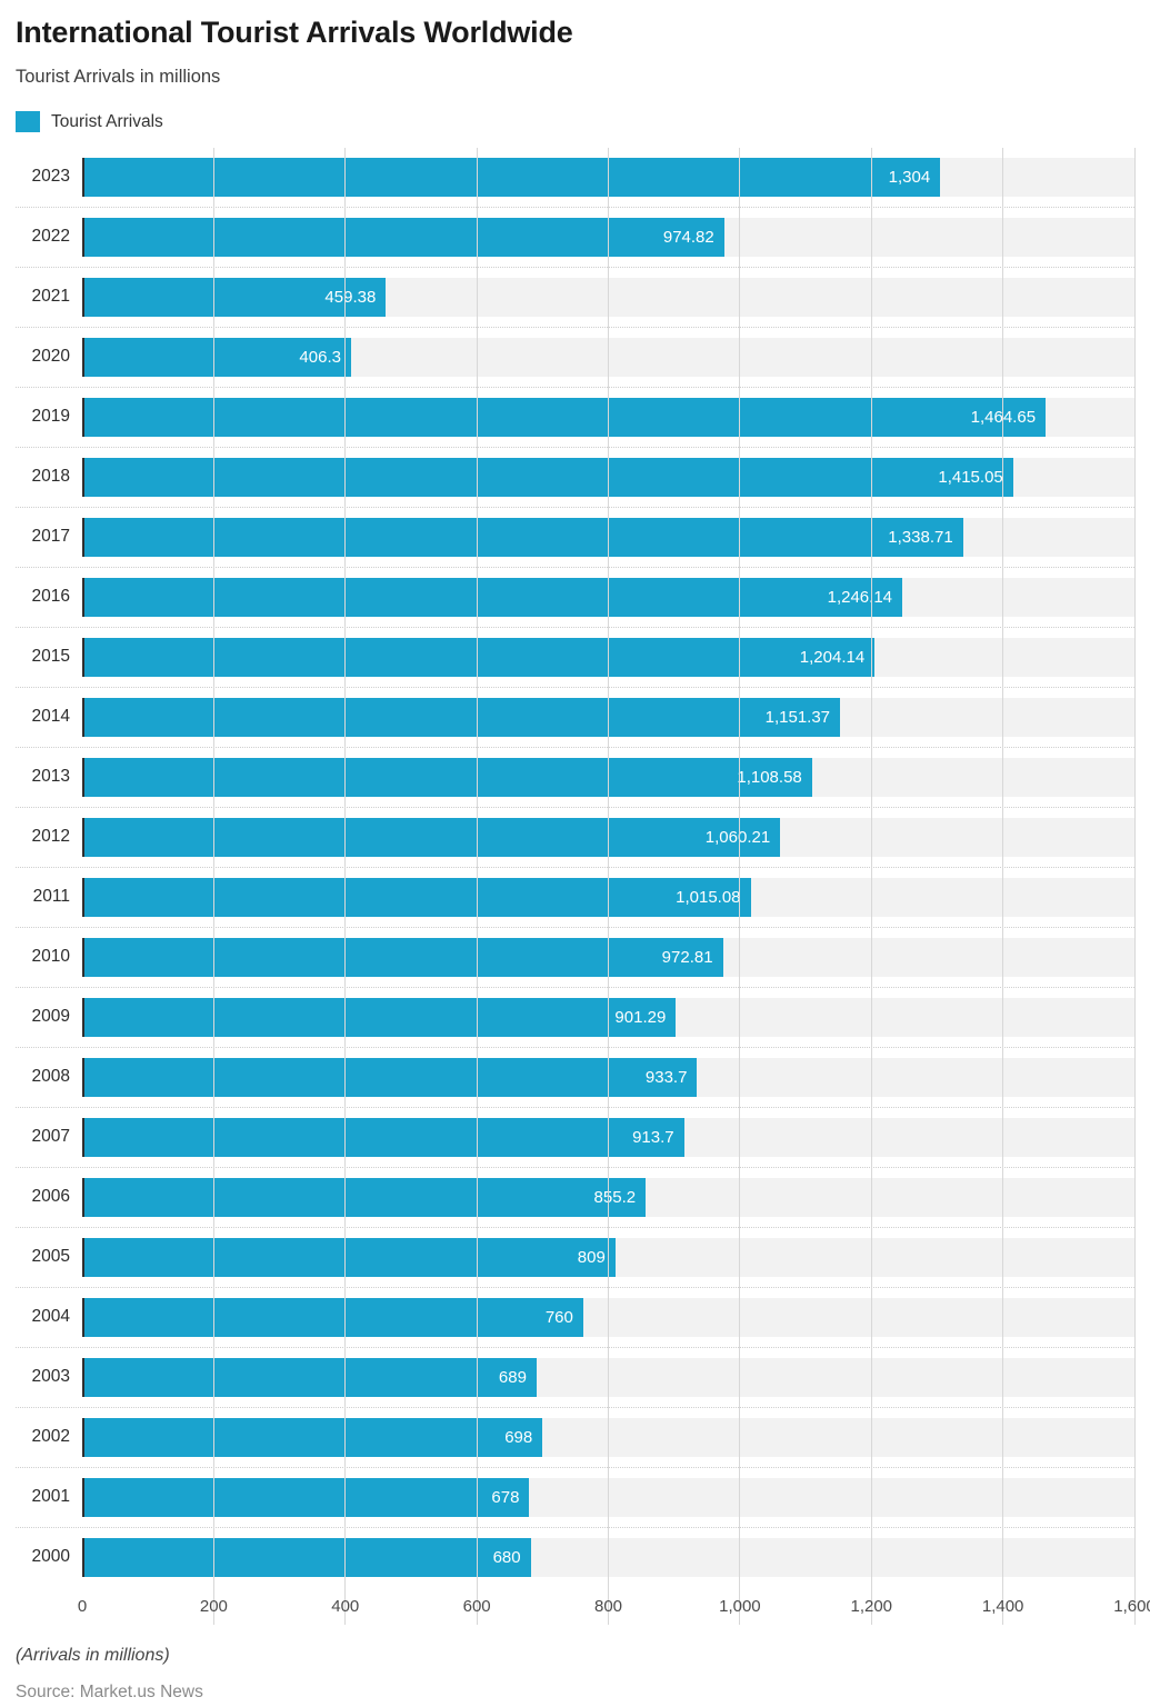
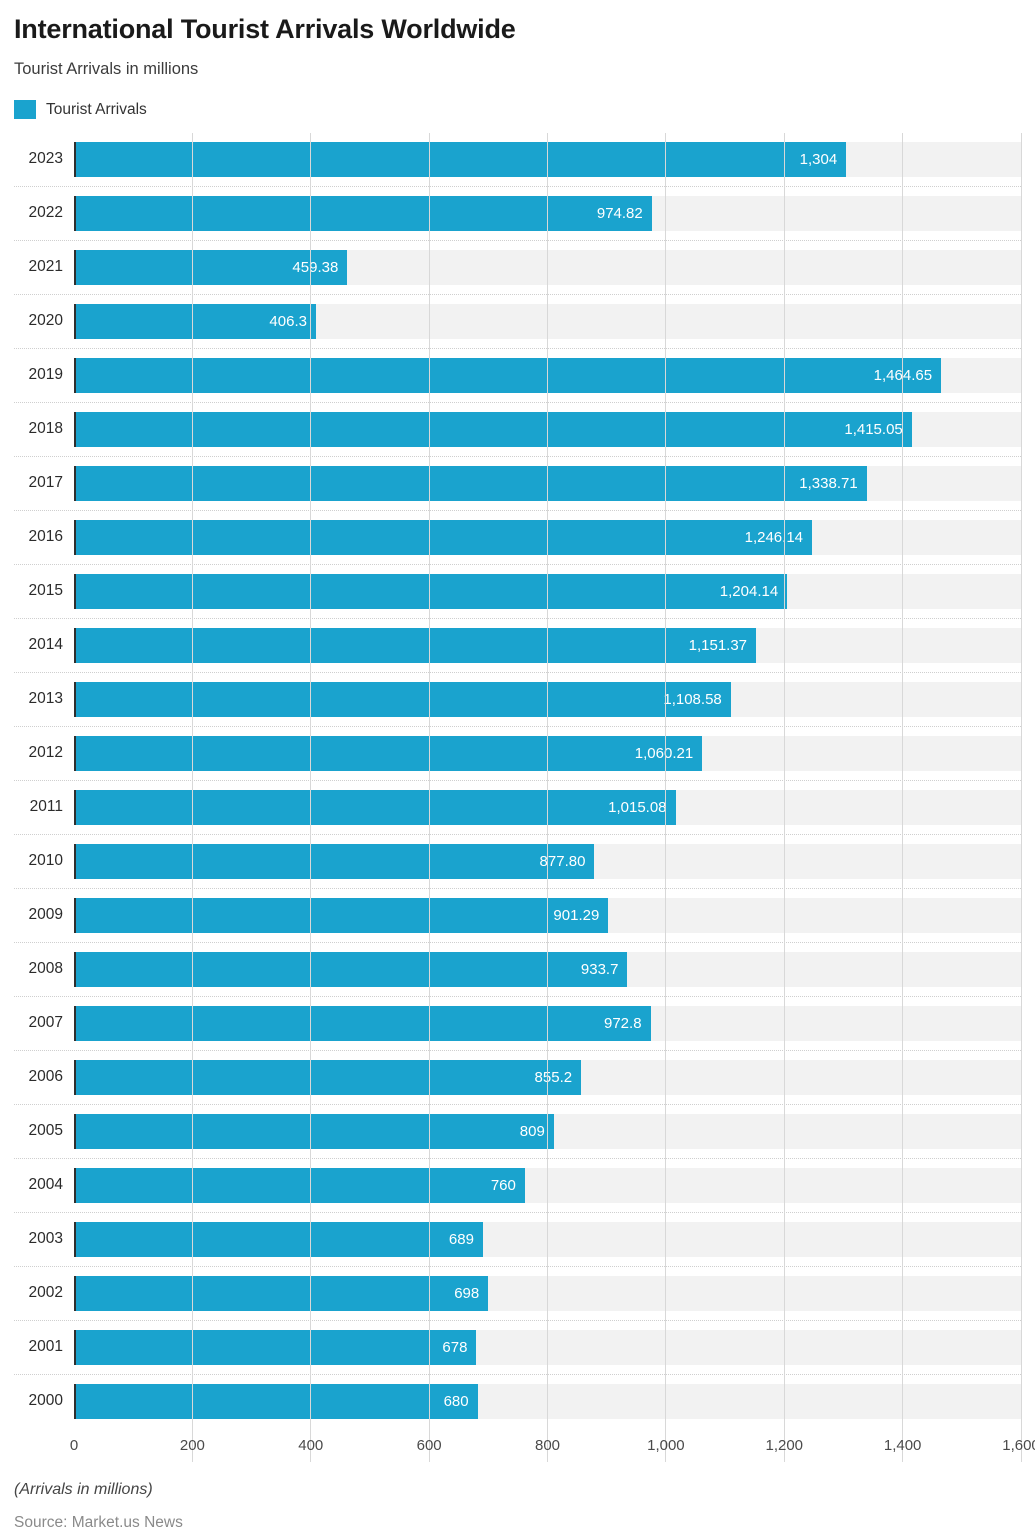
2010: 972.81 -> 877.80
2007: 913.7 -> 972.8
